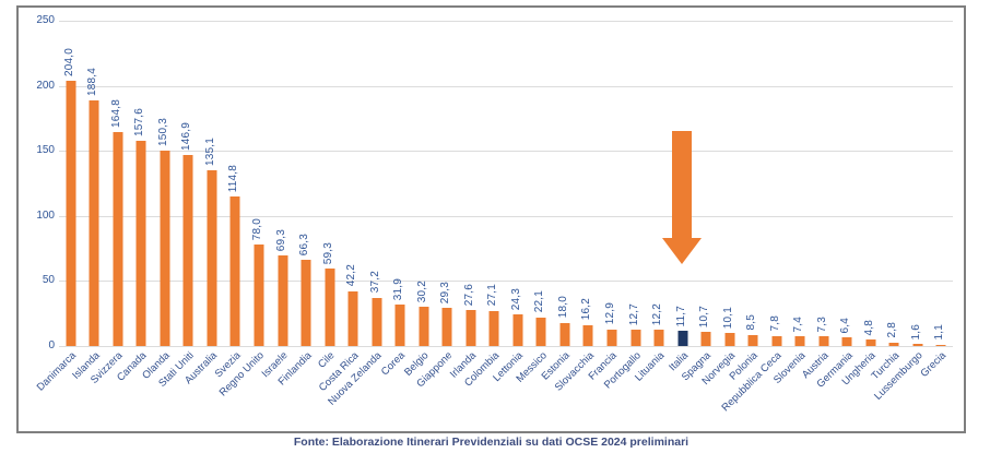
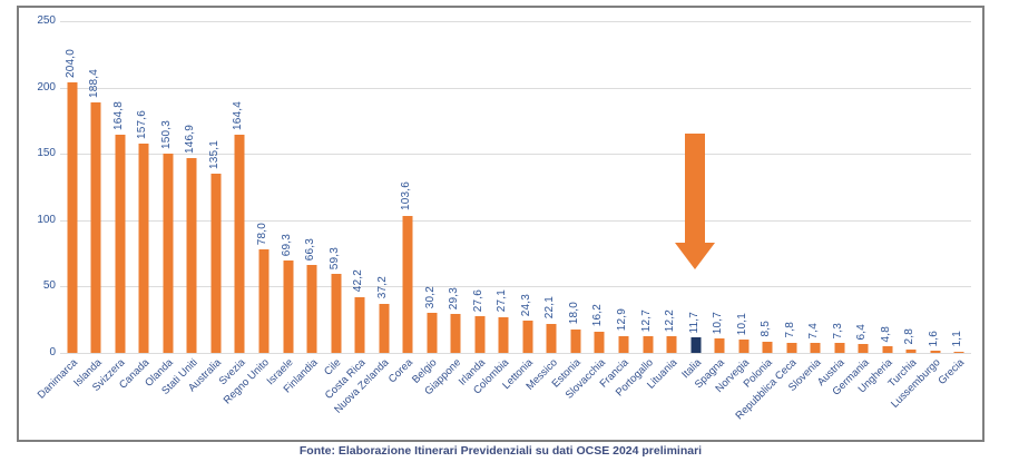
Svezia: 114,8 -> 164,4
Corea: 31,9 -> 103,6
